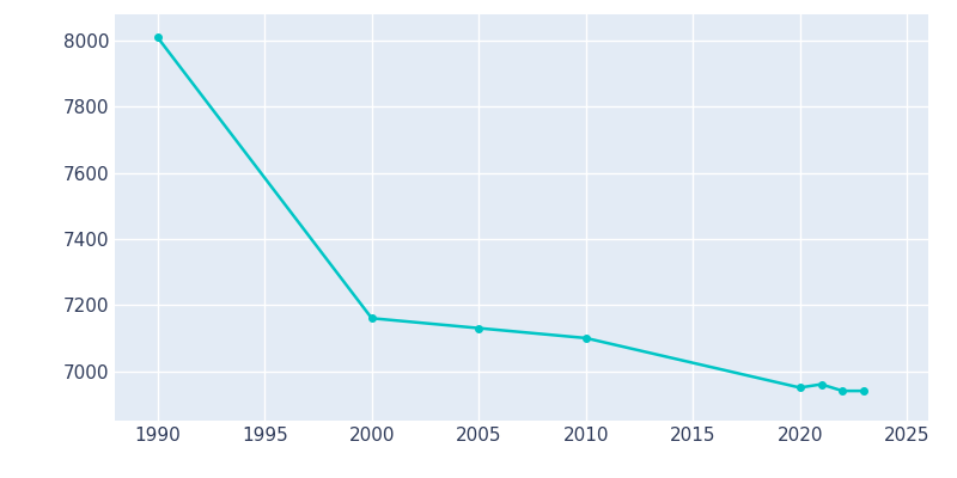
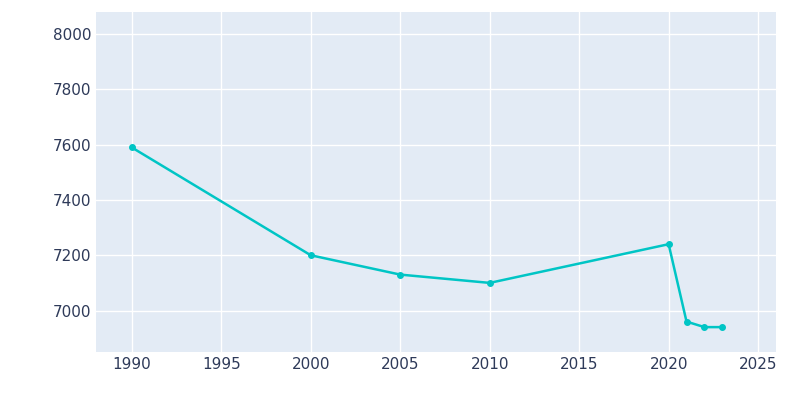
1990: 8010 -> 7590
2000: 7160 -> 7200
2020: 6950 -> 7240
